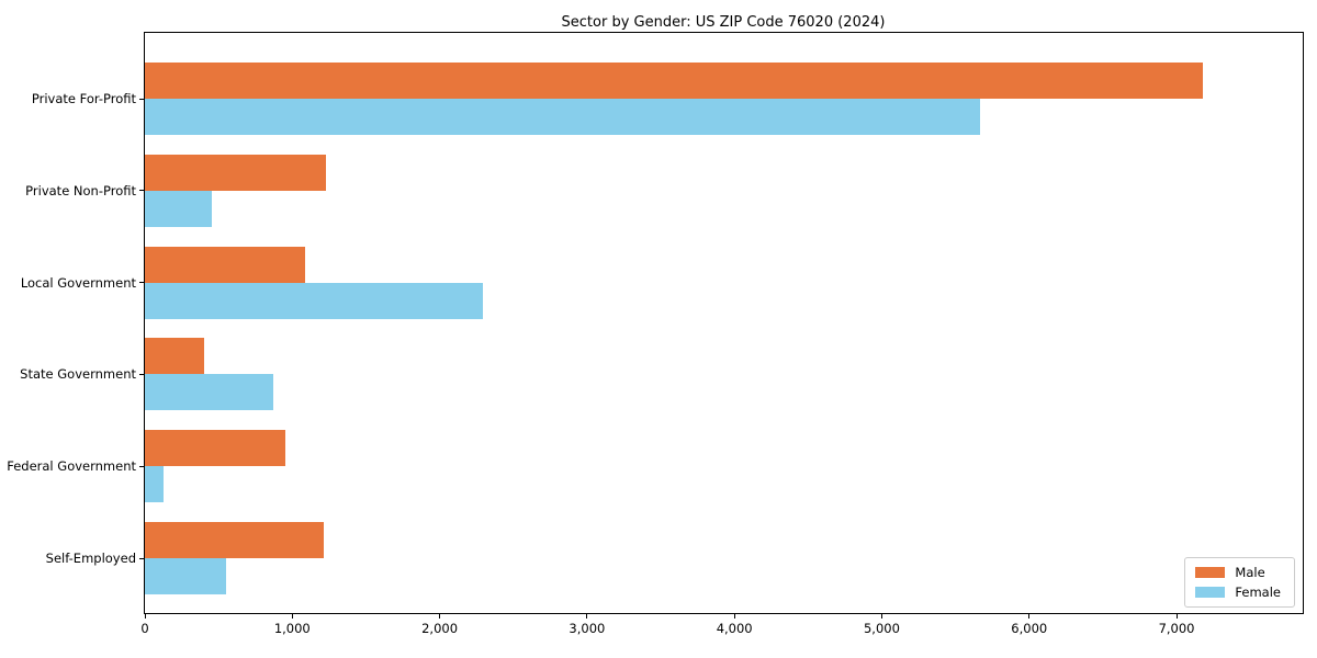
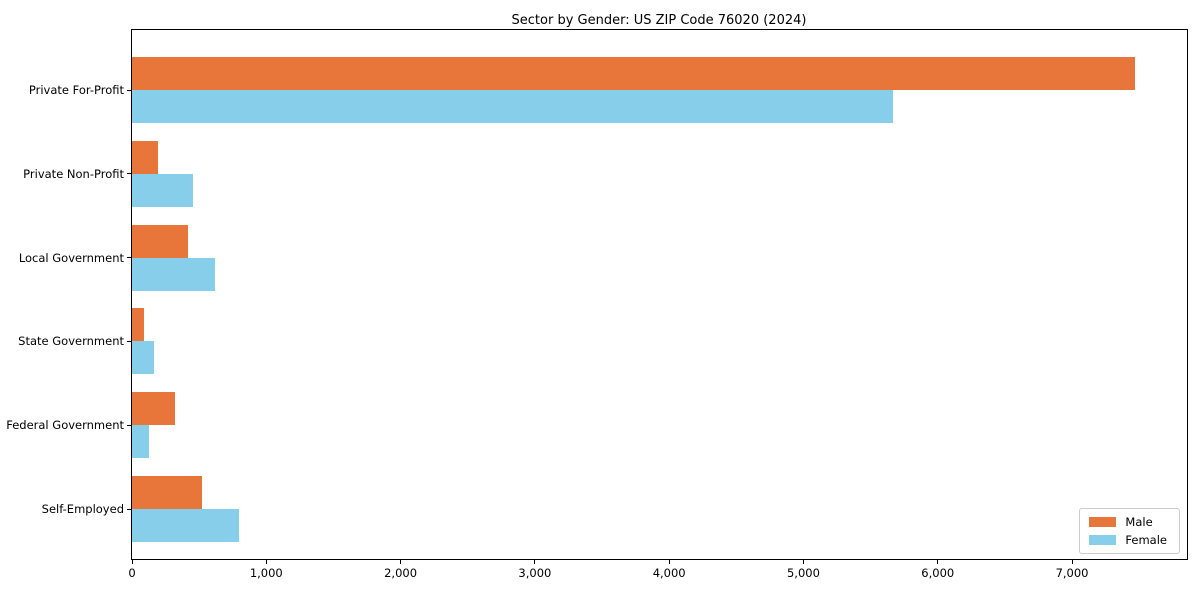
Male/Private For-Profit: 7180 -> 7470
Male/Private Non-Profit: 1230 -> 200
Male/Local Government: 1090 -> 420
Female/Local Government: 2290 -> 620
Male/State Government: 400 -> 90
Female/State Government: 870 -> 160
Male/Federal Government: 950 -> 320
Male/Self-Employed: 1210 -> 520
Female/Self-Employed: 550 -> 800
